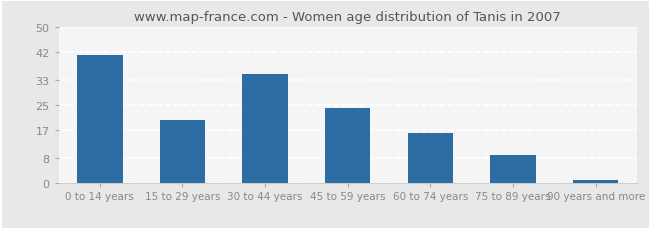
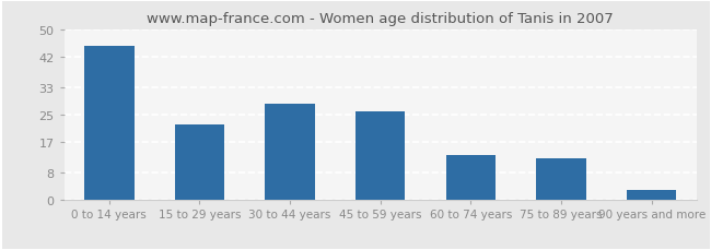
0 to 14 years: 41 -> 45
15 to 29 years: 20 -> 22
30 to 44 years: 35 -> 28
45 to 59 years: 24 -> 26
60 to 74 years: 16 -> 13
75 to 89 years: 9 -> 12
90 years and more: 1 -> 3
